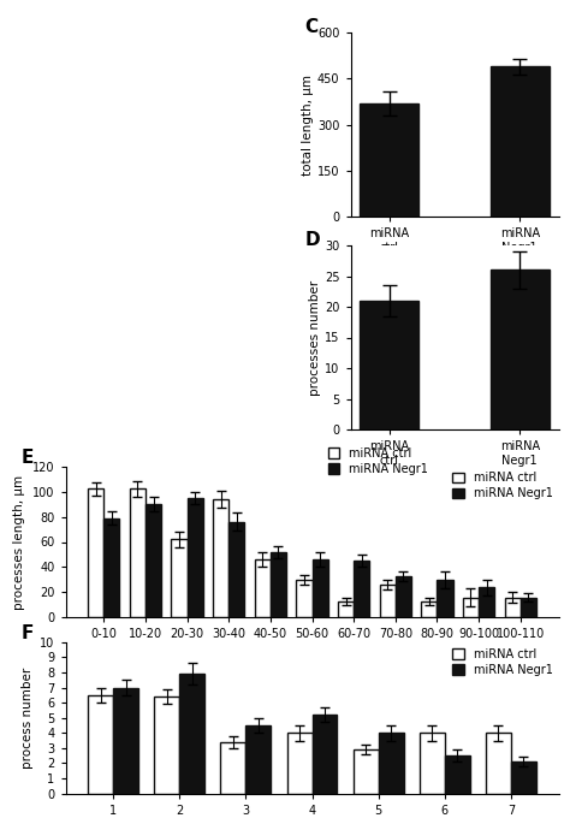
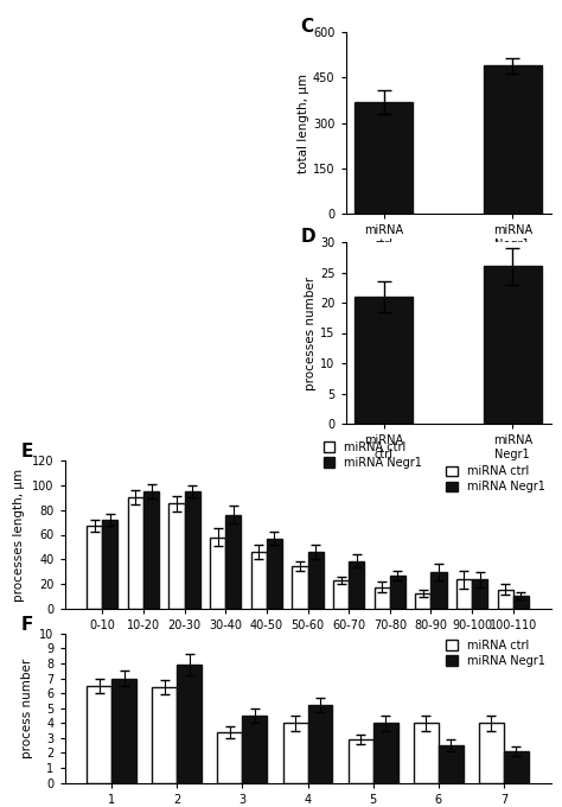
miRNA ctrl/0-10: 102 -> 67
miRNA Negr1/0-10: 79 -> 72
miRNA ctrl/10-20: 102 -> 90
miRNA Negr1/10-20: 90 -> 95
miRNA ctrl/20-30: 62 -> 85
miRNA ctrl/30-40: 94 -> 58
miRNA Negr1/40-50: 52 -> 57
miRNA ctrl/50-60: 30 -> 35
miRNA ctrl/60-70: 13 -> 23
miRNA Negr1/60-70: 45 -> 39
miRNA ctrl/70-80: 26 -> 18
miRNA Negr1/70-80: 33 -> 27
miRNA ctrl/90-100: 16 -> 24
miRNA Negr1/100-110: 16 -> 11
